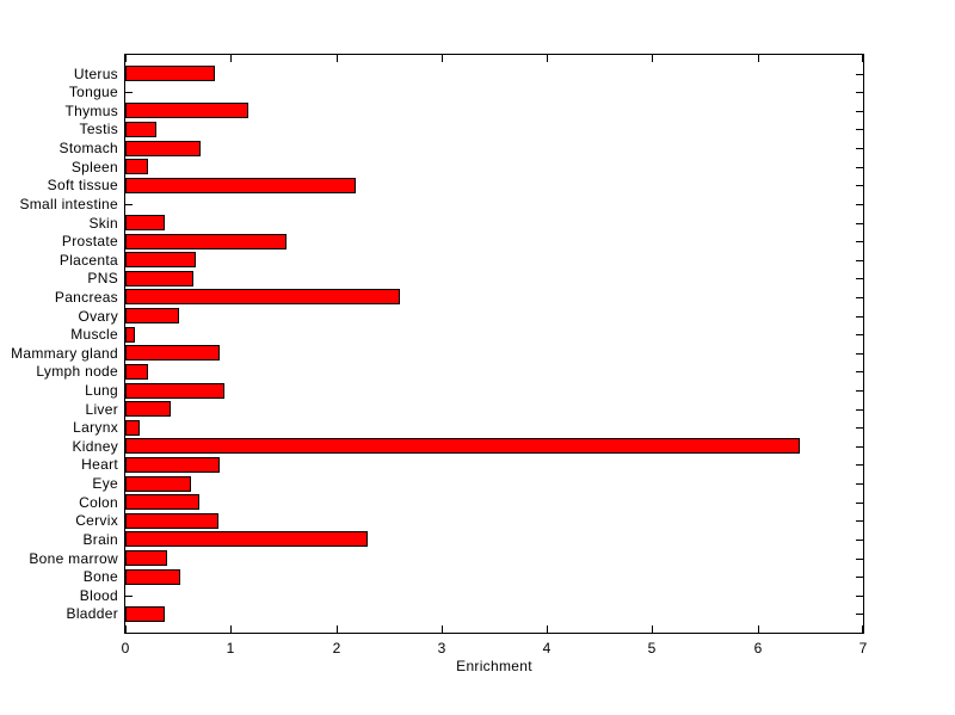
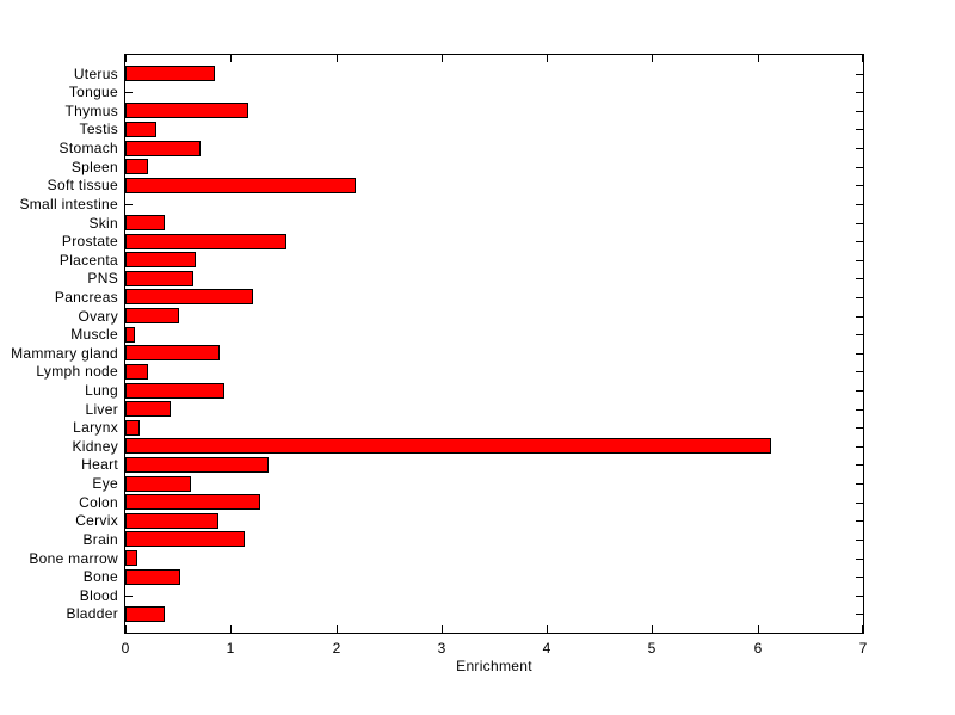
Pancreas: 2.6 -> 1.2
Kidney: 6.4 -> 6.1
Heart: 0.9 -> 1.4
Colon: 0.7 -> 1.3
Brain: 2.3 -> 1.1
Bone marrow: 0.4 -> 0.1
